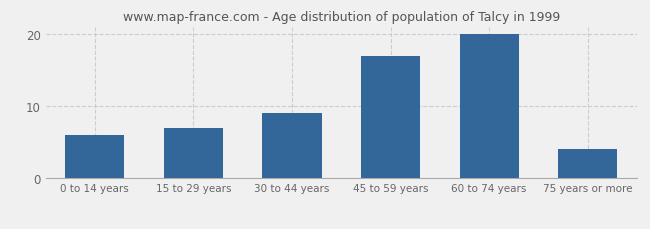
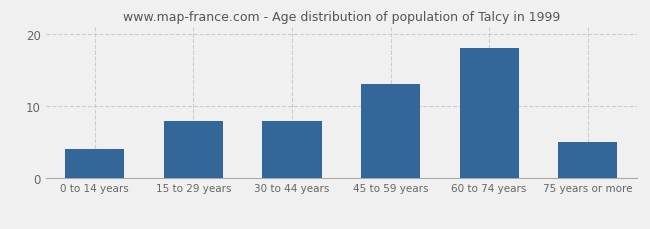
0 to 14 years: 6 -> 4
15 to 29 years: 7 -> 8
30 to 44 years: 9 -> 8
45 to 59 years: 17 -> 13
60 to 74 years: 20 -> 18
75 years or more: 4 -> 5
